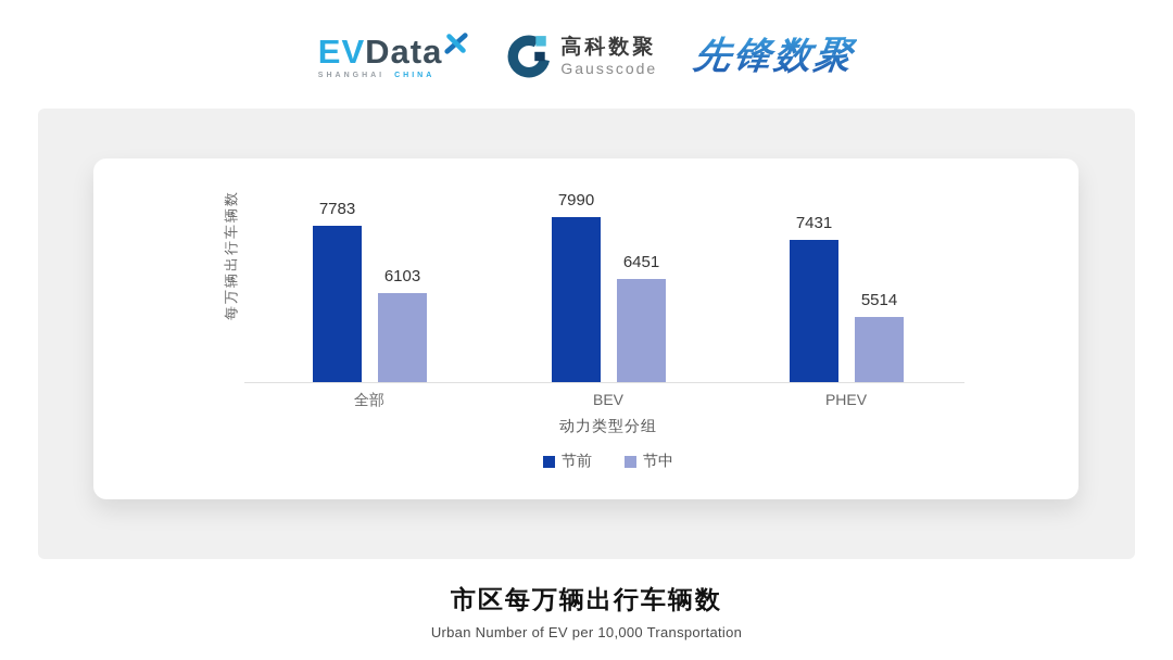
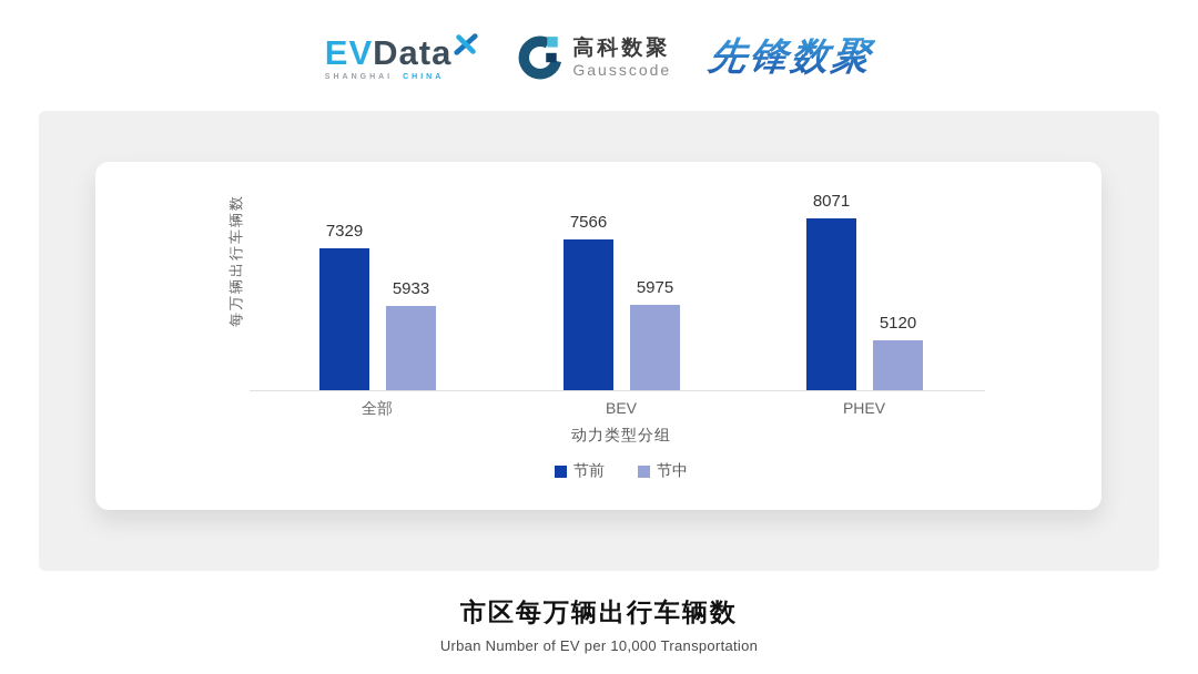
节前/全部: 7783 -> 7329
节中/全部: 6103 -> 5933
节前/BEV: 7990 -> 7566
节中/BEV: 6451 -> 5975
节前/PHEV: 7431 -> 8071
节中/PHEV: 5514 -> 5120
